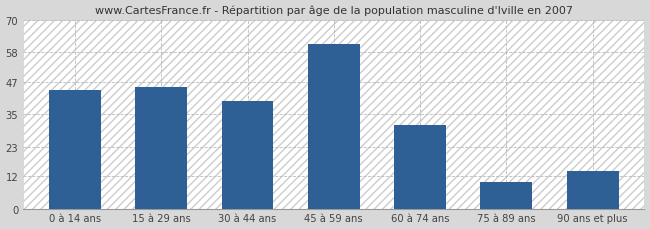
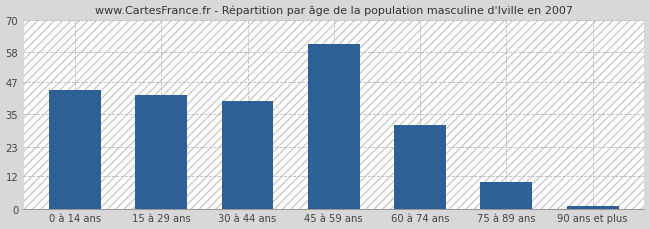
15 à 29 ans: 45 -> 42
90 ans et plus: 14 -> 1
